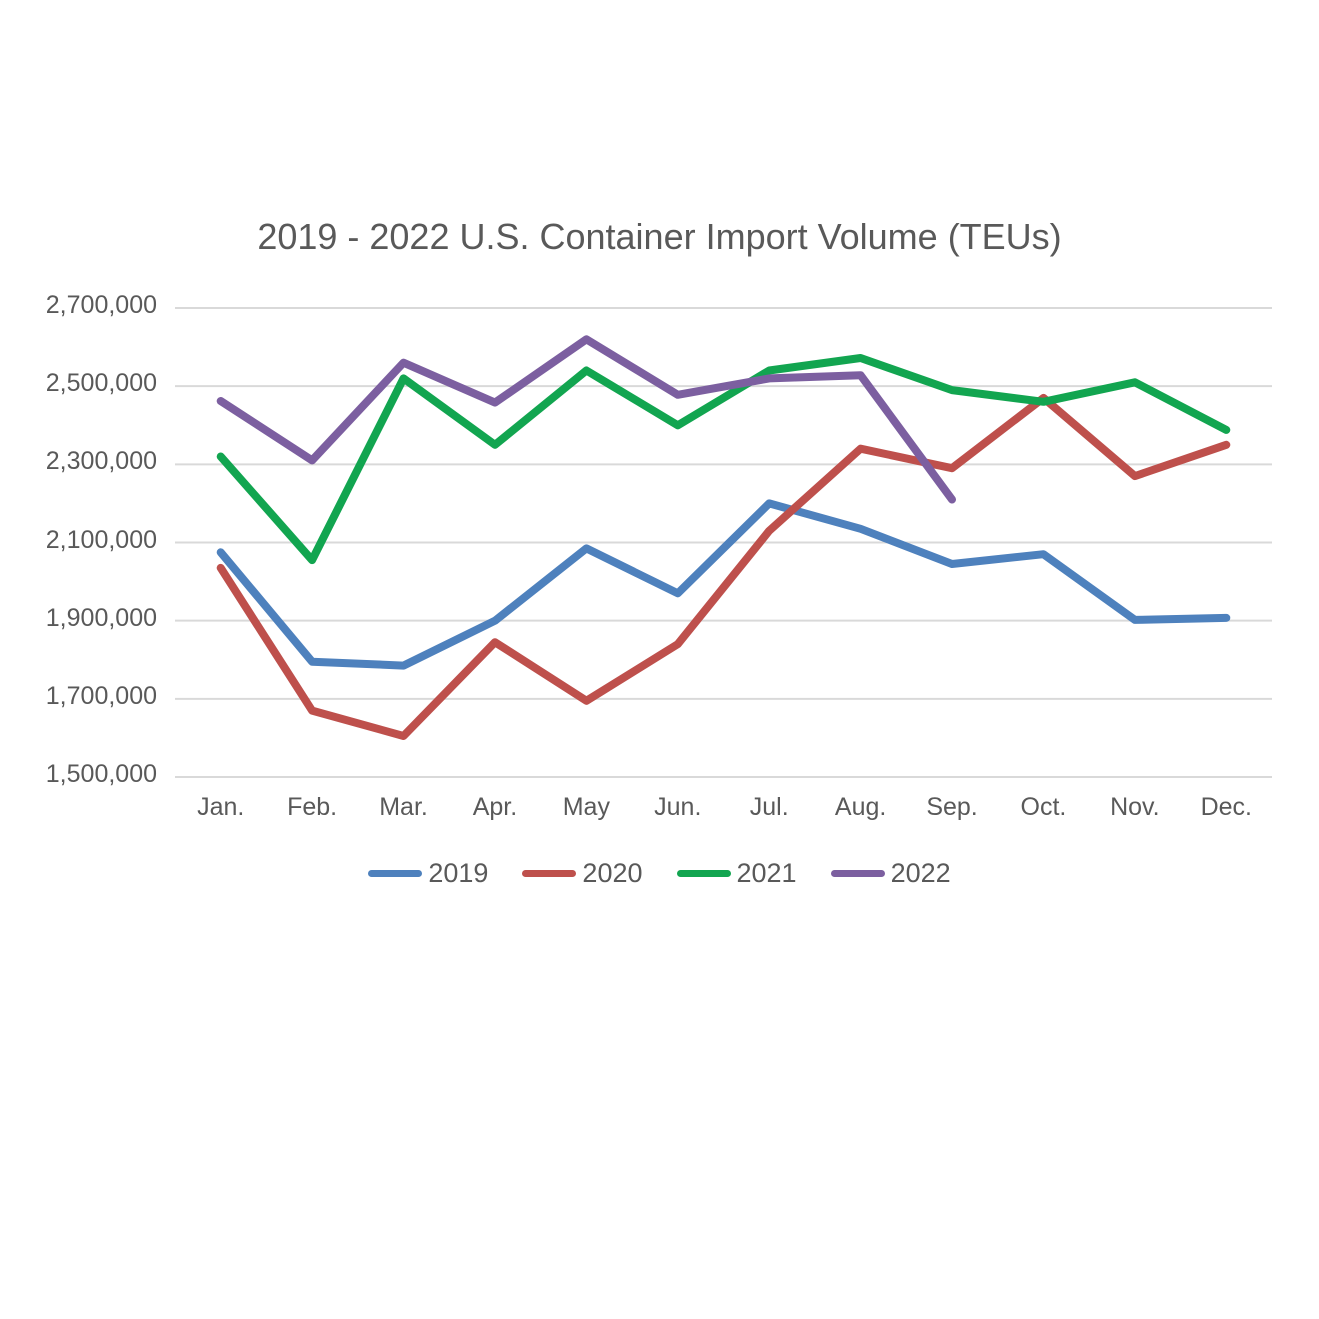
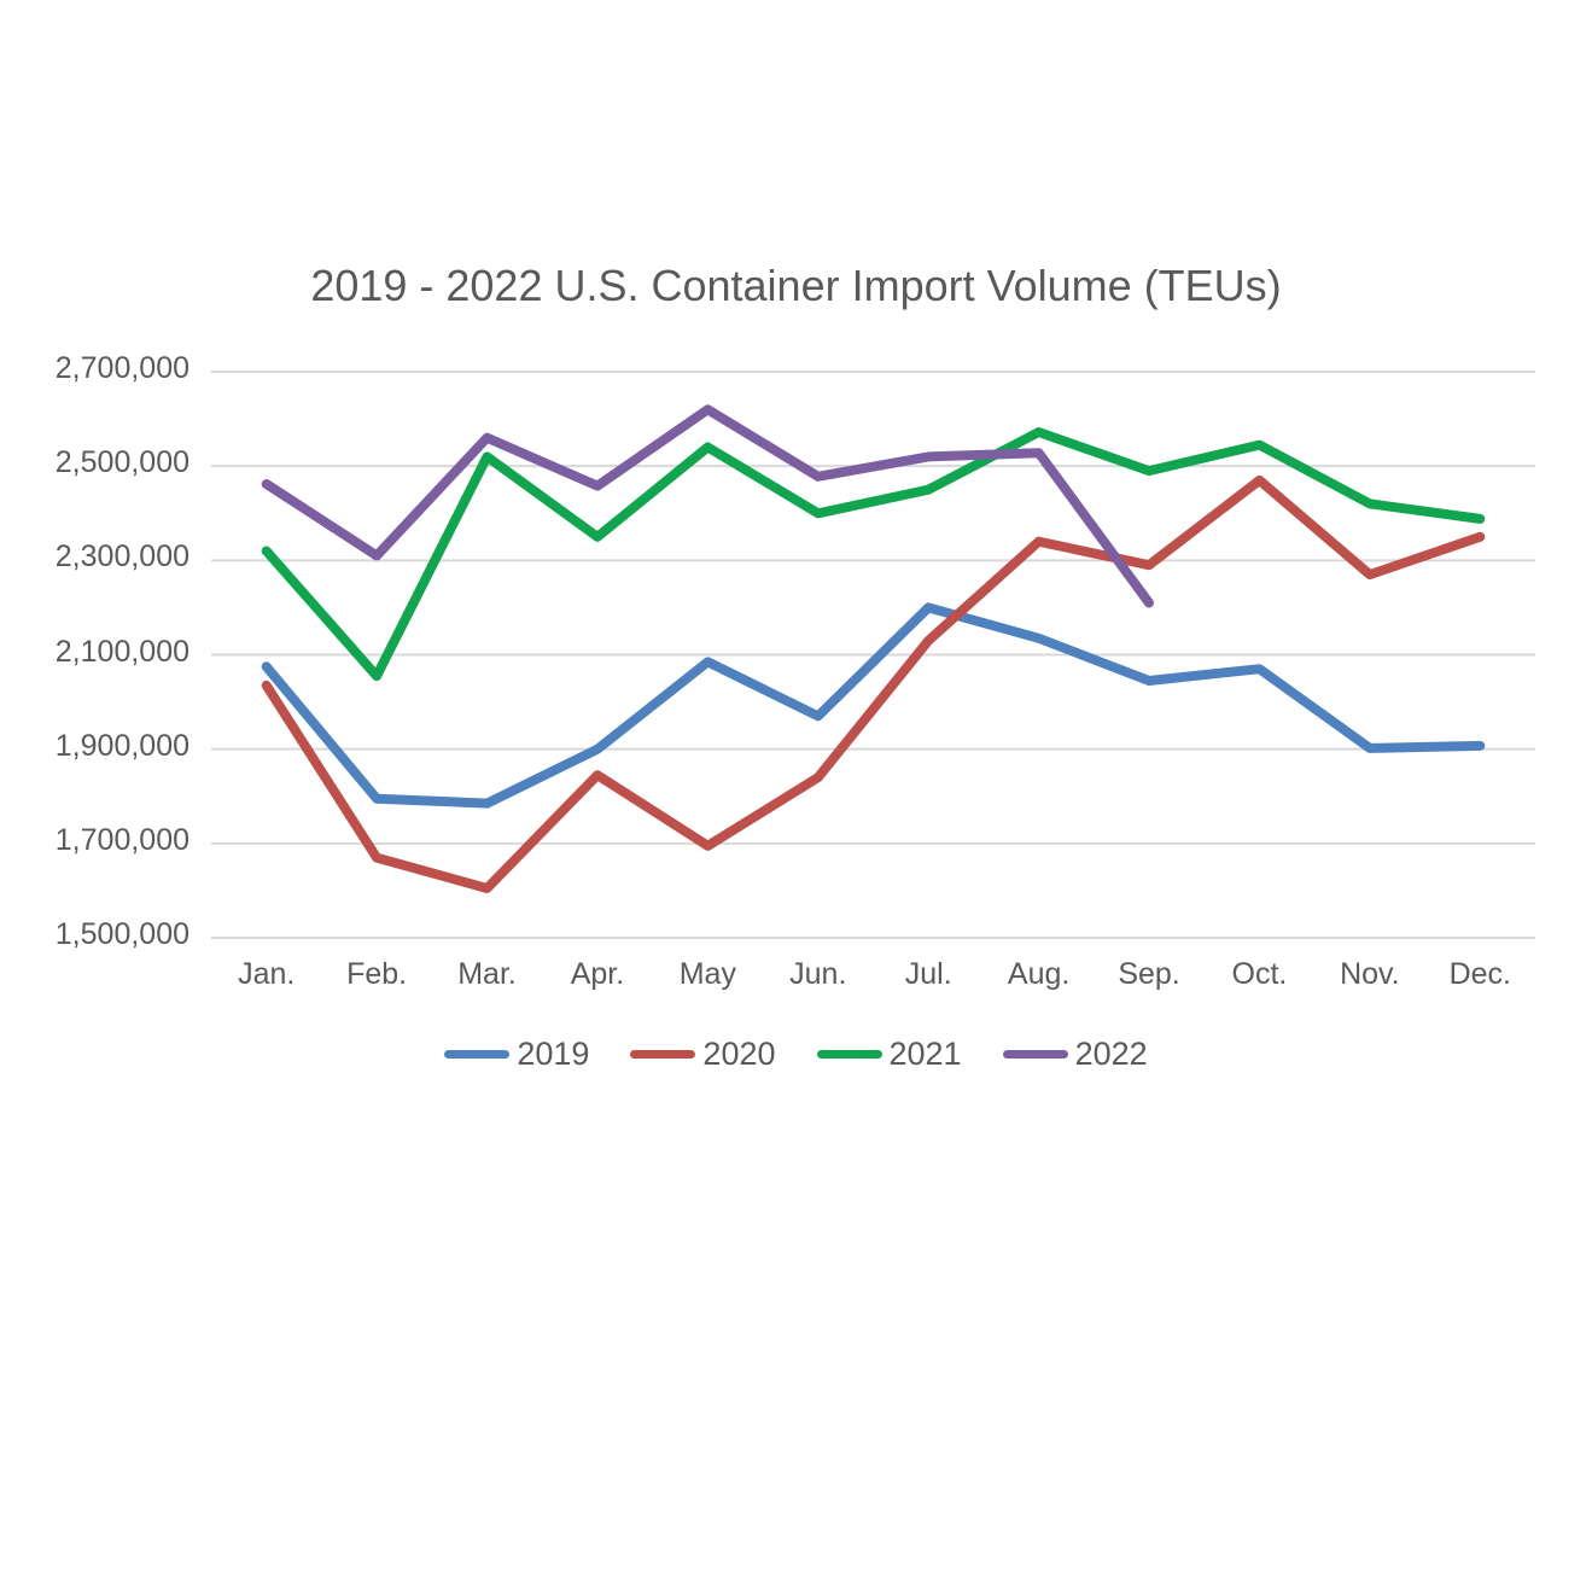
2021/Jul.: 2540000 -> 2450000
2021/Oct.: 2460000 -> 2540000
2021/Nov.: 2510000 -> 2420000
